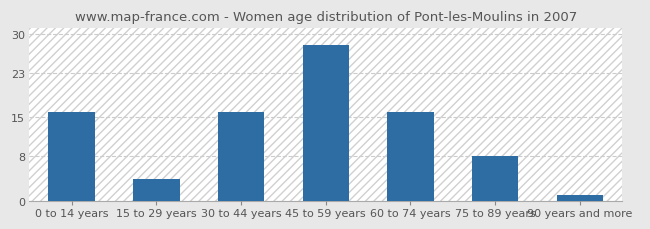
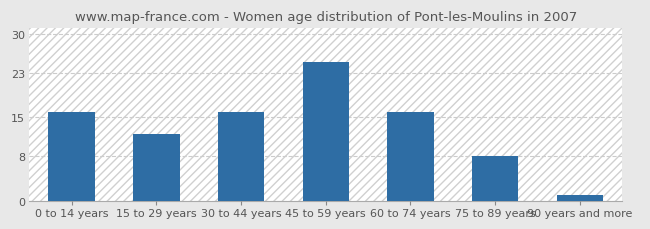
15 to 29 years: 4 -> 12
45 to 59 years: 28 -> 25
